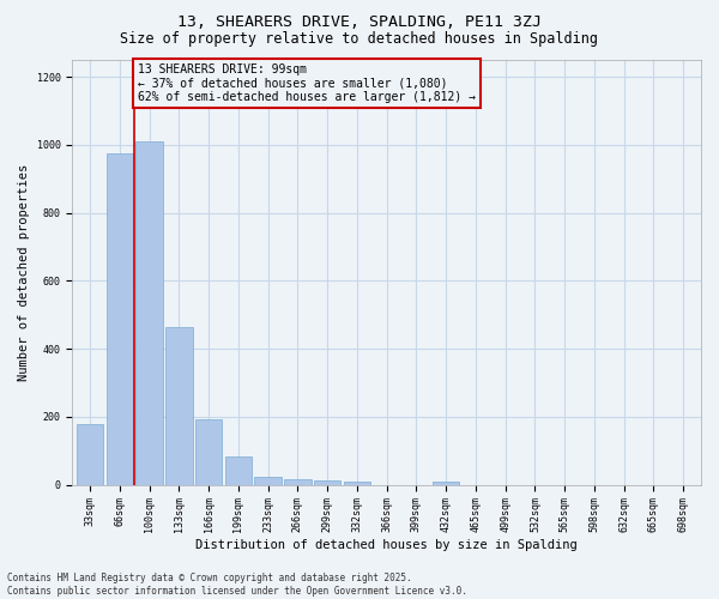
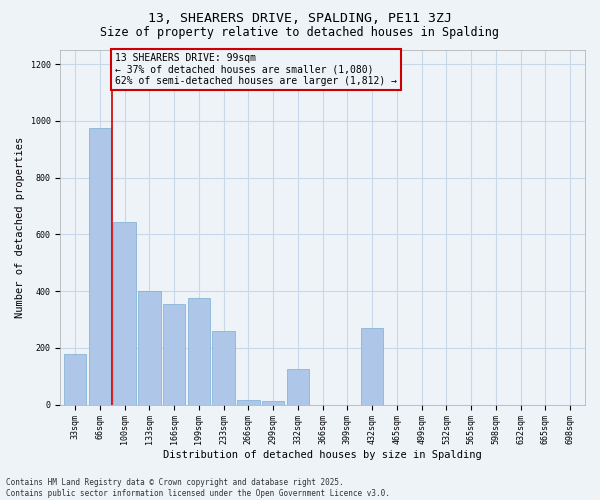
100sqm: 1010 -> 645
133sqm: 465 -> 400
166sqm: 192 -> 355
199sqm: 85 -> 375
233sqm: 25 -> 260
332sqm: 8 -> 125
432sqm: 10 -> 270
